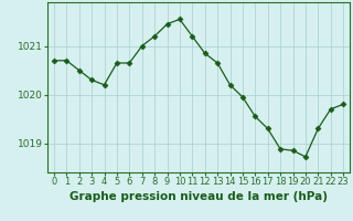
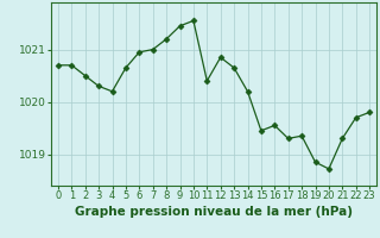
6: 1020.65 -> 1020.95
11: 1021.20 -> 1020.40
15: 1019.95 -> 1019.45
18: 1018.88 -> 1019.35
